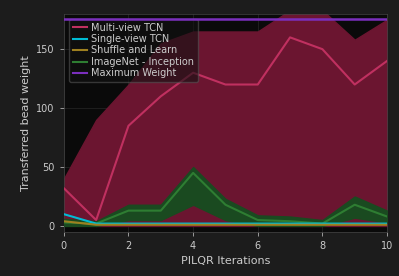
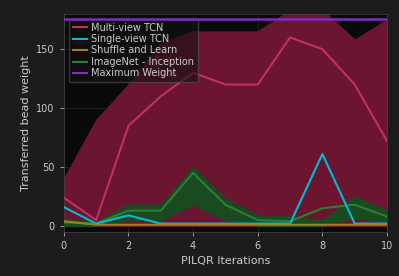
Multi-view TCN/0: 32 -> 24
Single-view TCN/0: 10 -> 16
Single-view TCN/2: 2 -> 9
Single-view TCN/8: 2 -> 61
ImageNet - Inception/8: 2 -> 15
Multi-view TCN/10: 140 -> 72
